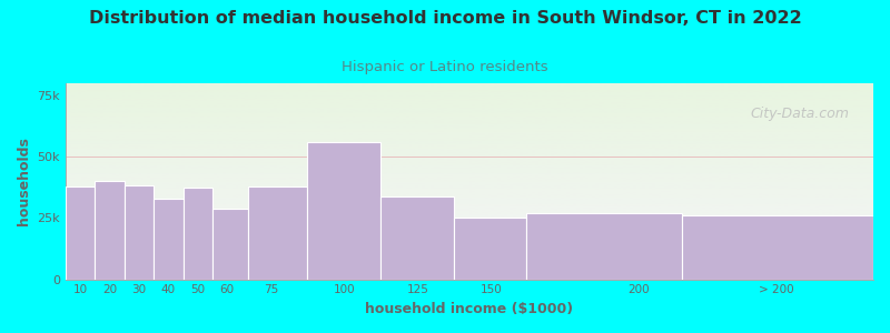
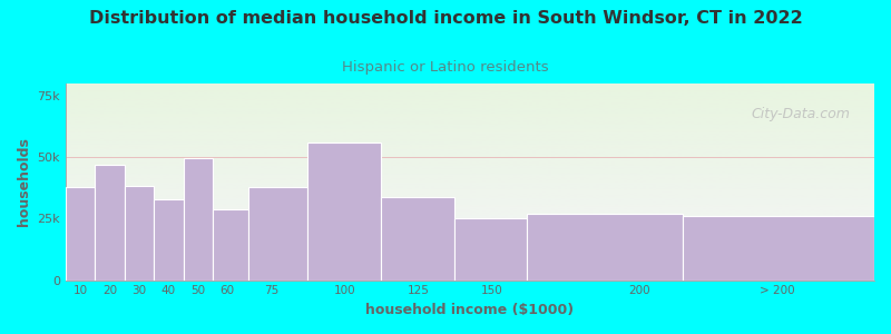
20: 40.0k -> 47.0k
50: 37.5k -> 49.5k
